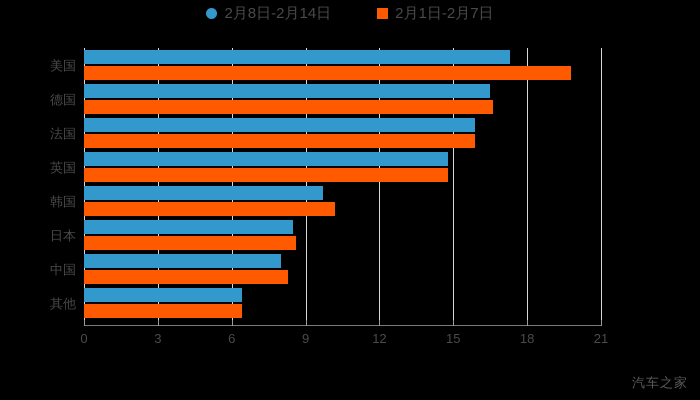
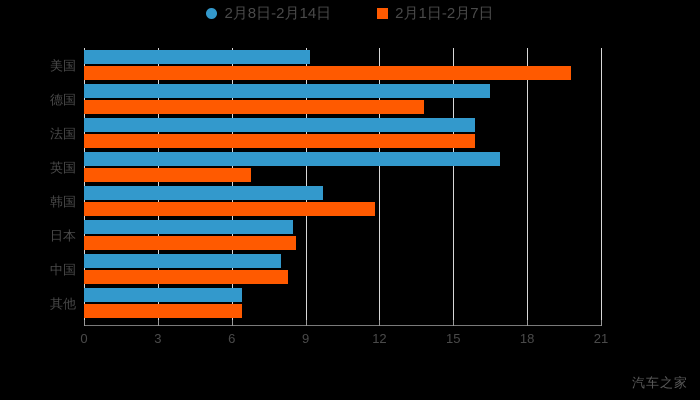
2月8日-2月14日/美国: 17.3 -> 9.2
2月1日-2月7日/德国: 16.6 -> 13.8
2月8日-2月14日/英国: 14.8 -> 16.9
2月1日-2月7日/英国: 14.8 -> 6.8
2月1日-2月7日/韩国: 10.2 -> 11.8
